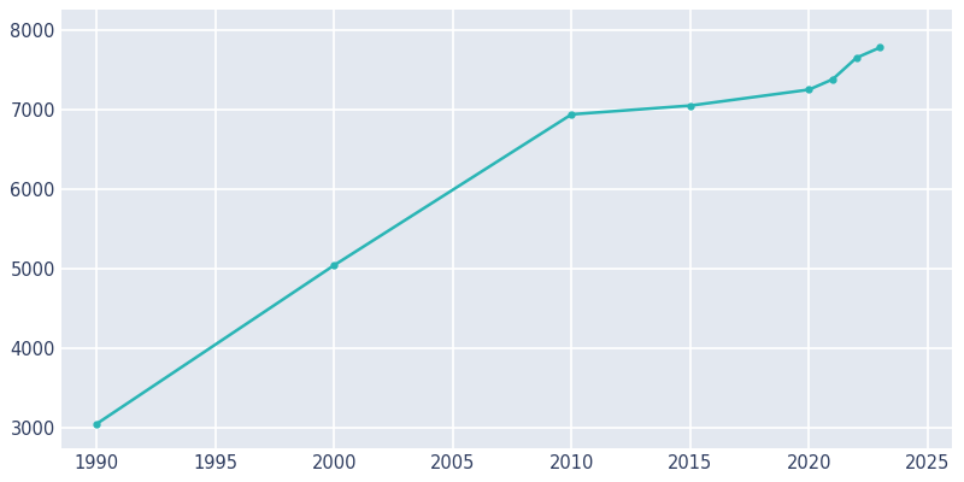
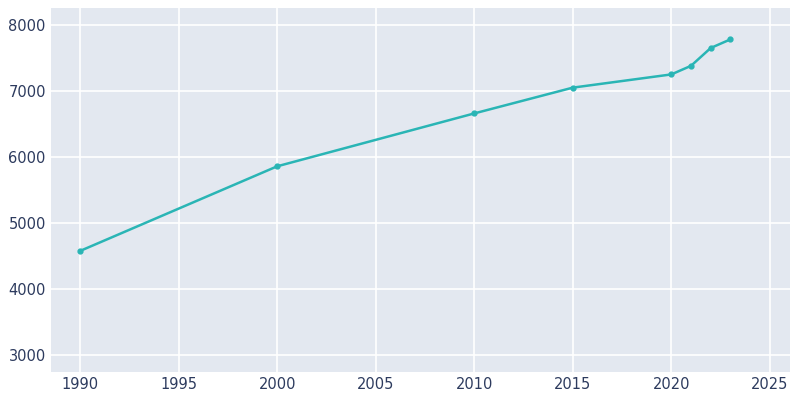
1990: 3050 -> 4580
2000: 5040 -> 5860
2010: 6940 -> 6660
